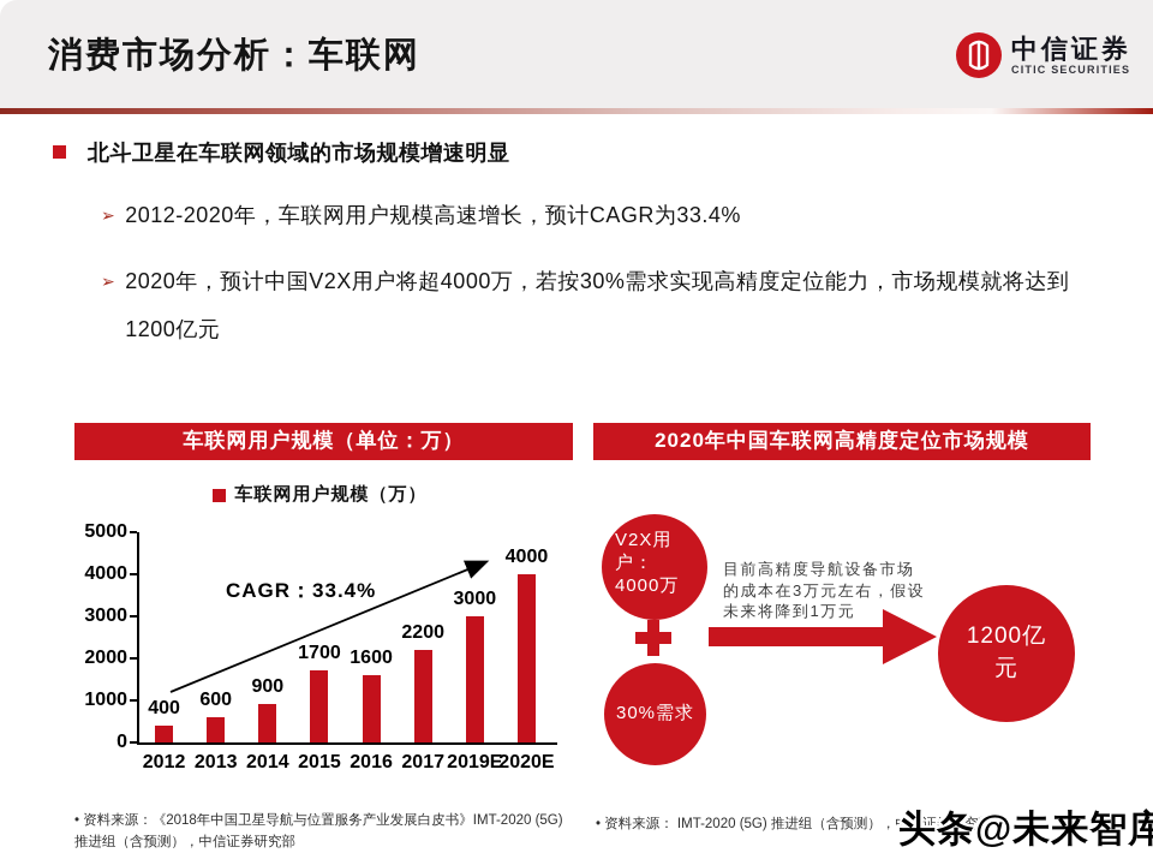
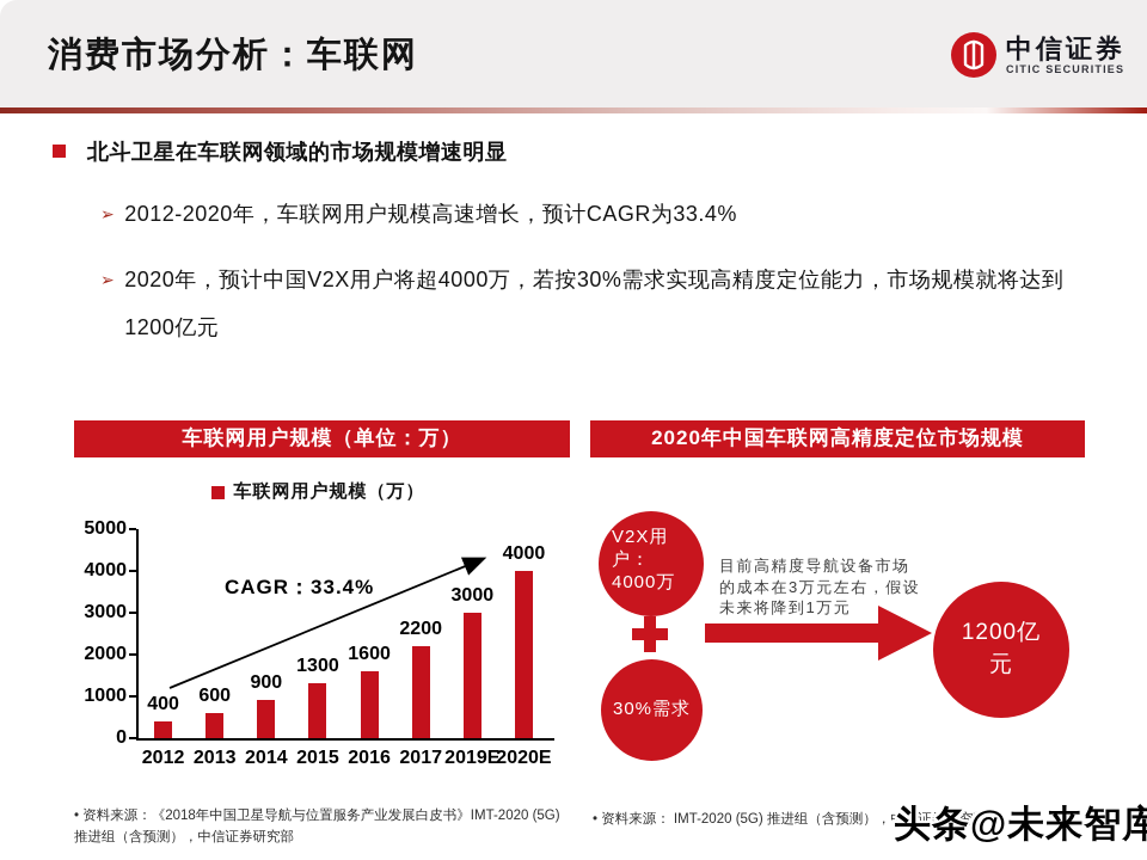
2015: 1700 -> 1300
